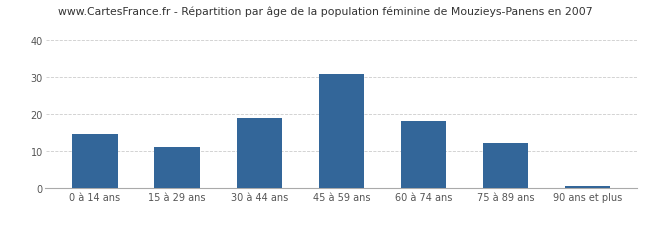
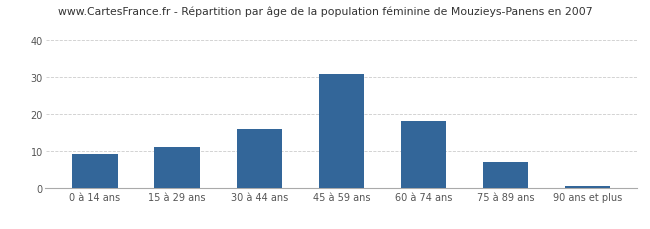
0 à 14 ans: 14.5 -> 9.0
30 à 44 ans: 19.0 -> 16.0
75 à 89 ans: 12.0 -> 7.0
